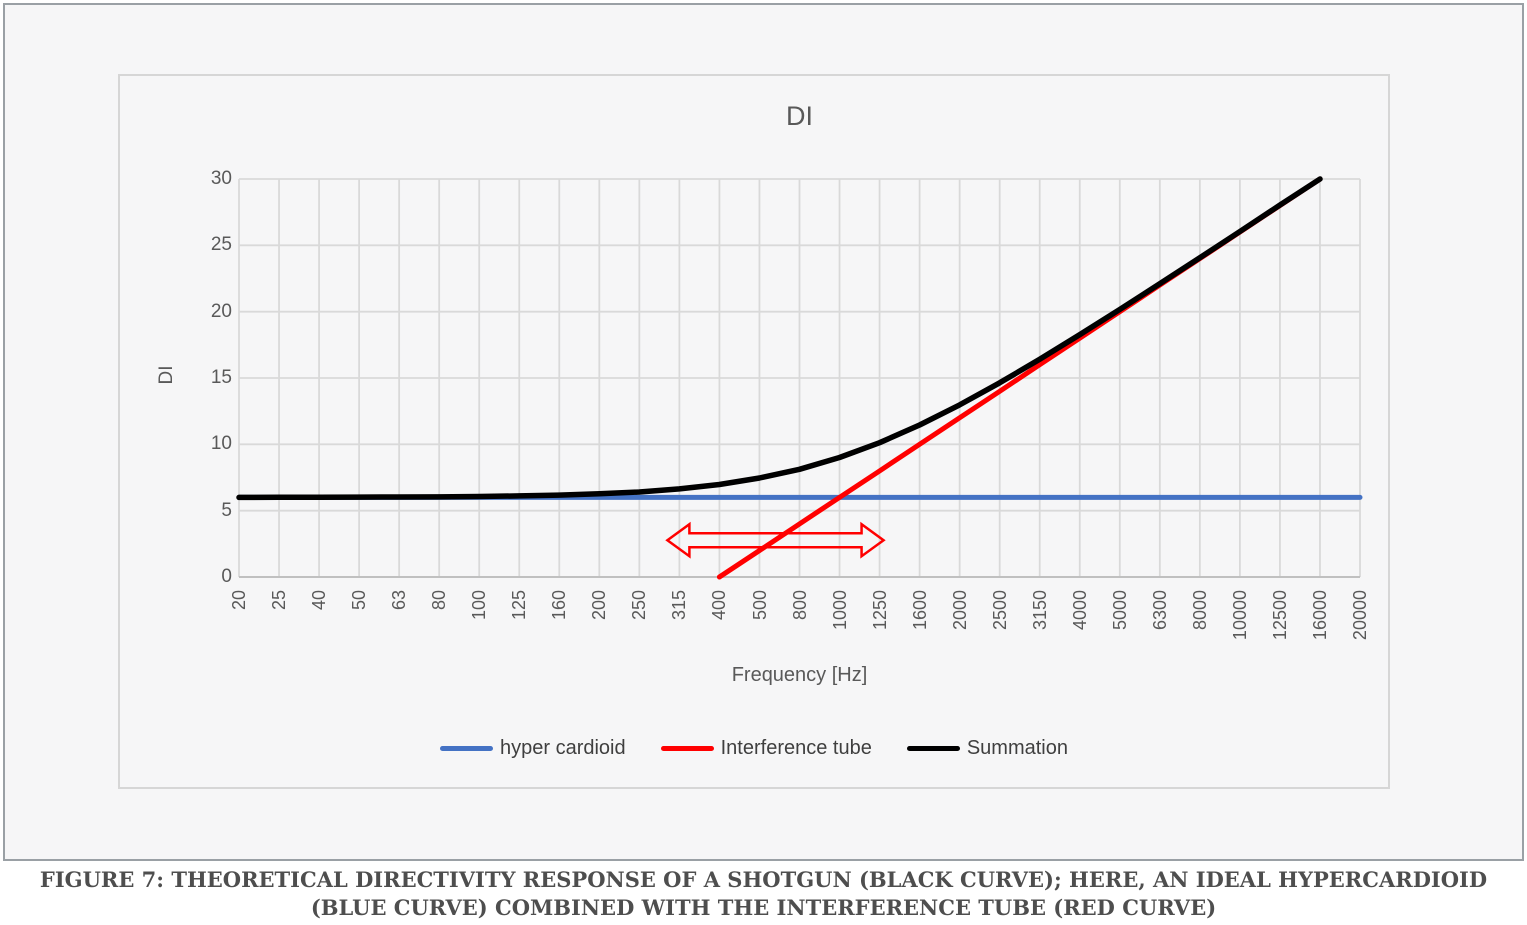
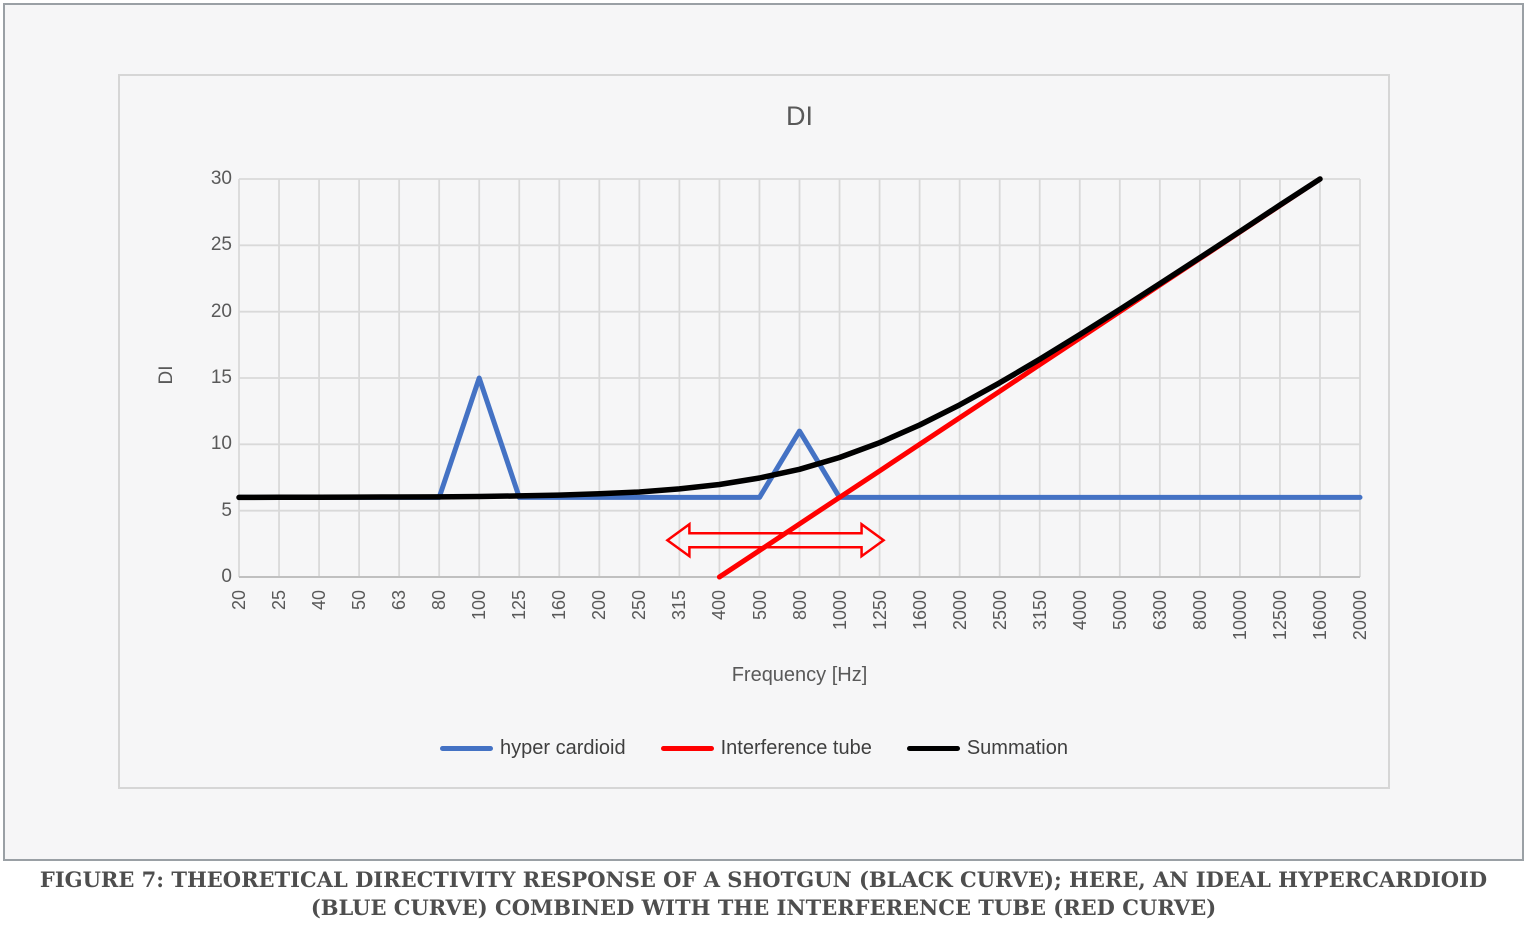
hyper cardioid/100: 6 -> 15
hyper cardioid/800: 6 -> 11
